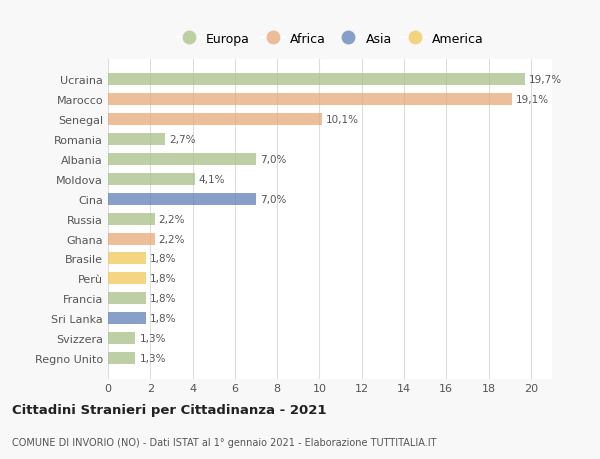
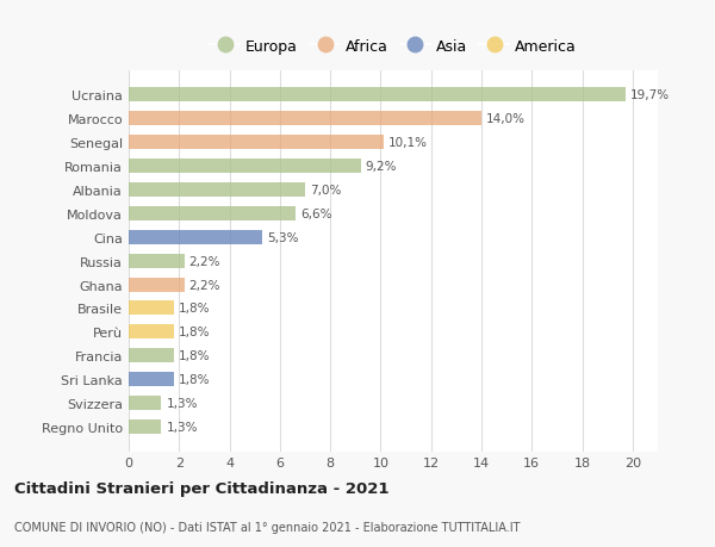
Marocco: 19,1% -> 14,0%
Romania: 2,7% -> 9,2%
Moldova: 4,1% -> 6,6%
Cina: 7,0% -> 5,3%
